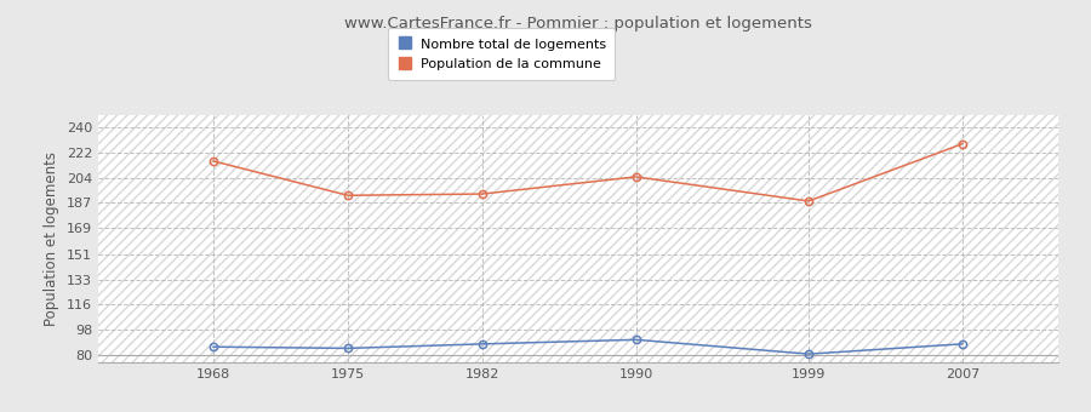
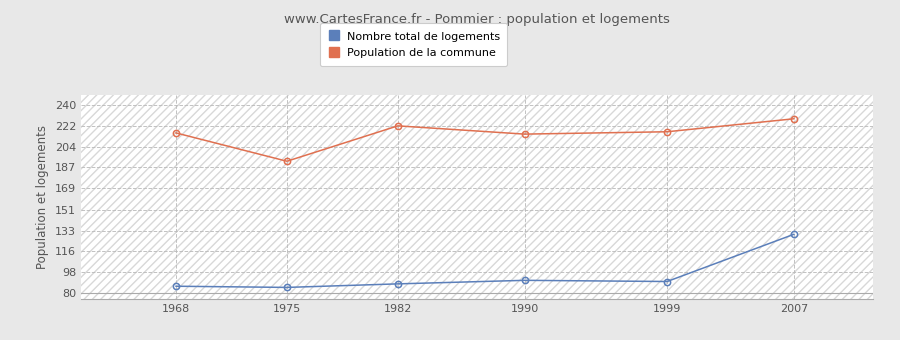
Population de la commune/1982: 193 -> 222
Population de la commune/1990: 205 -> 215
Nombre total de logements/1999: 81 -> 90
Population de la commune/1999: 188 -> 217
Nombre total de logements/2007: 88 -> 130
